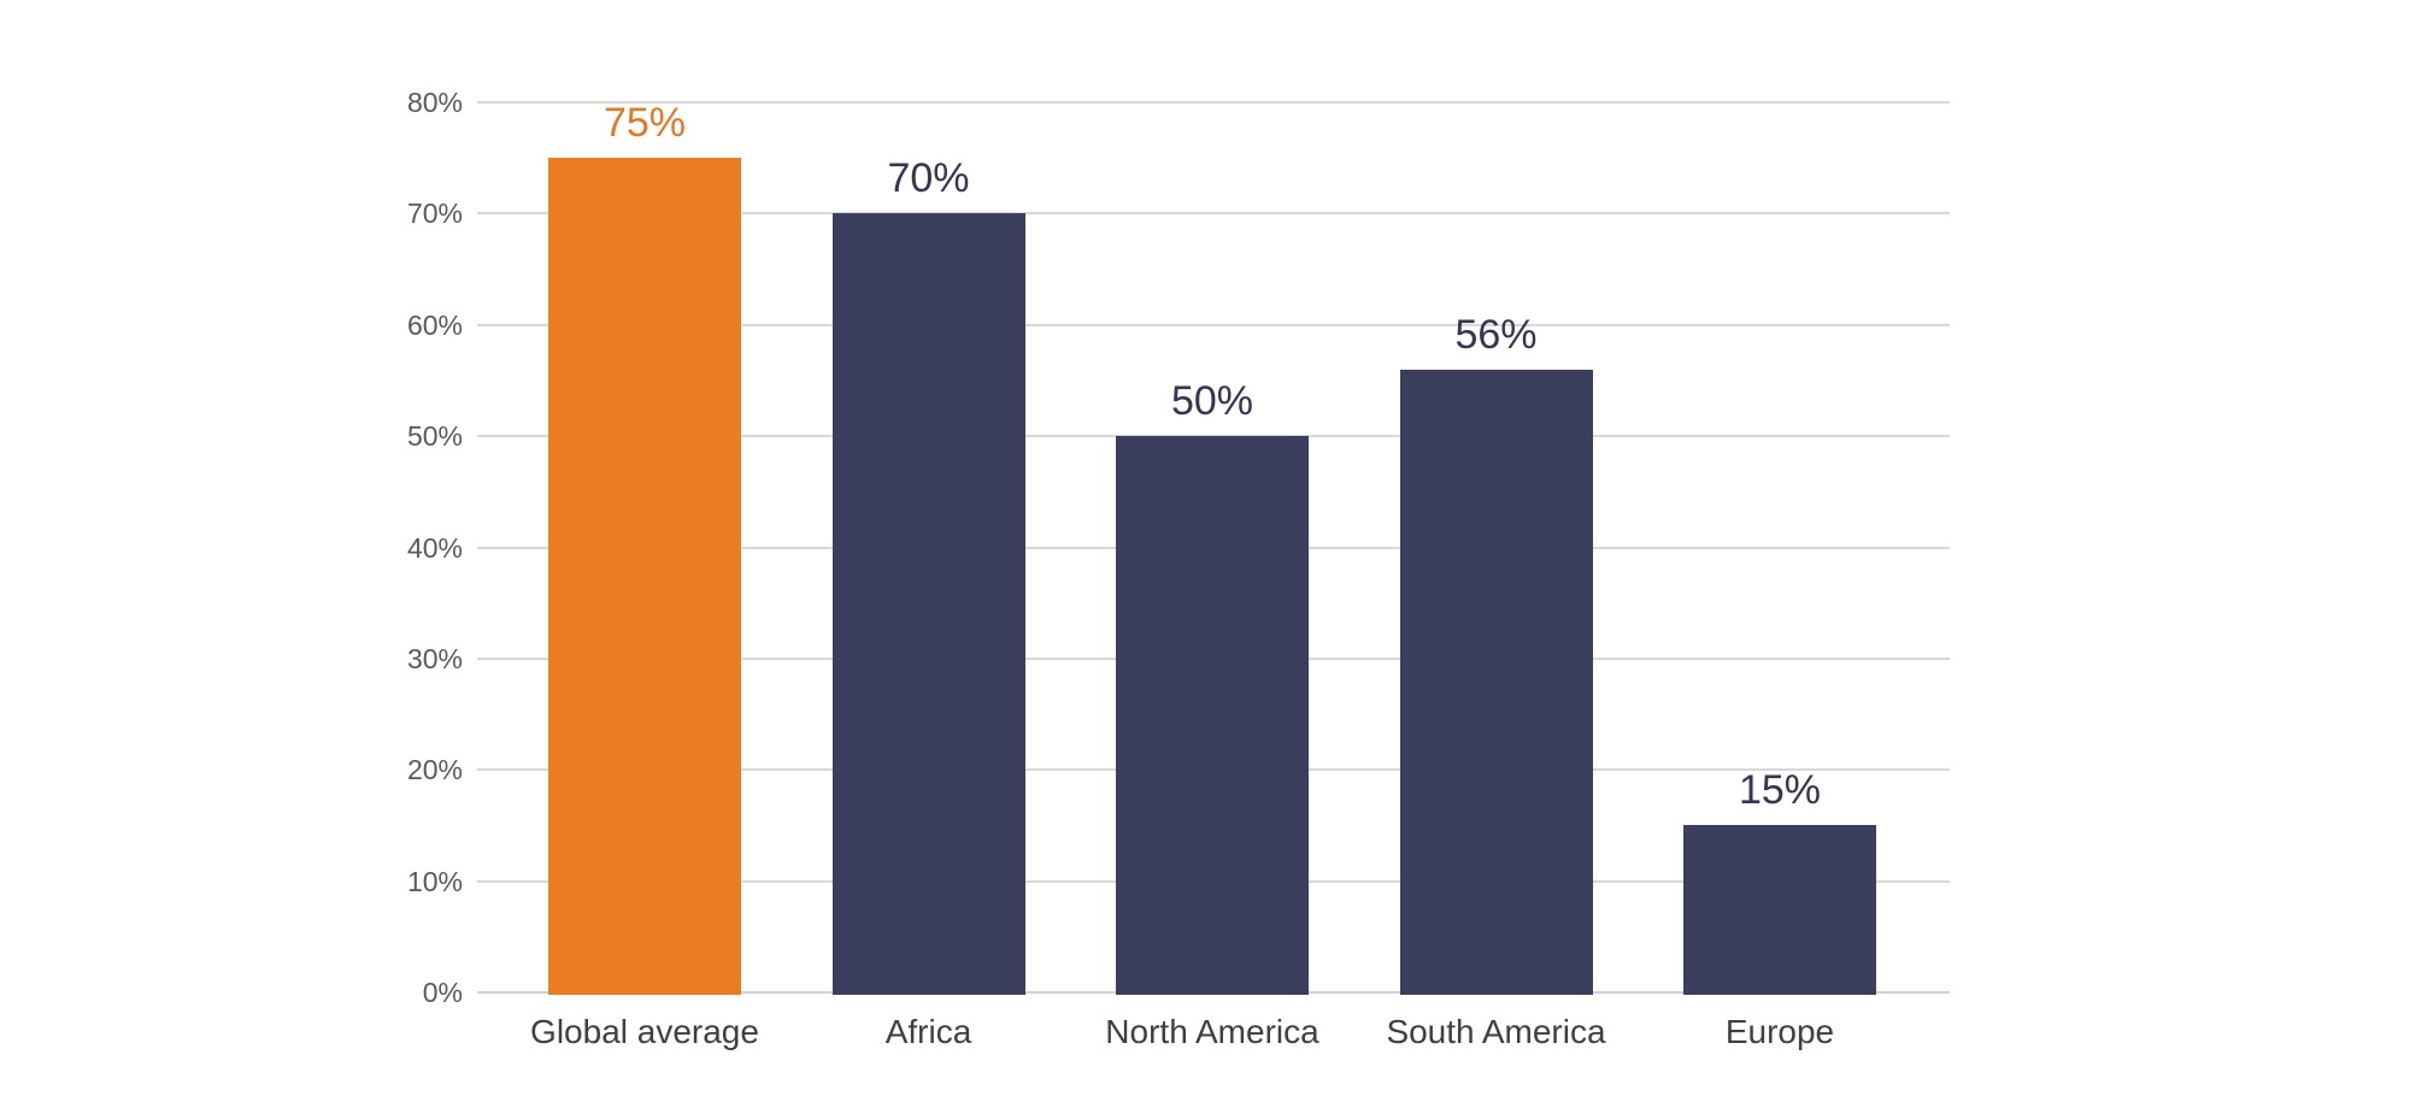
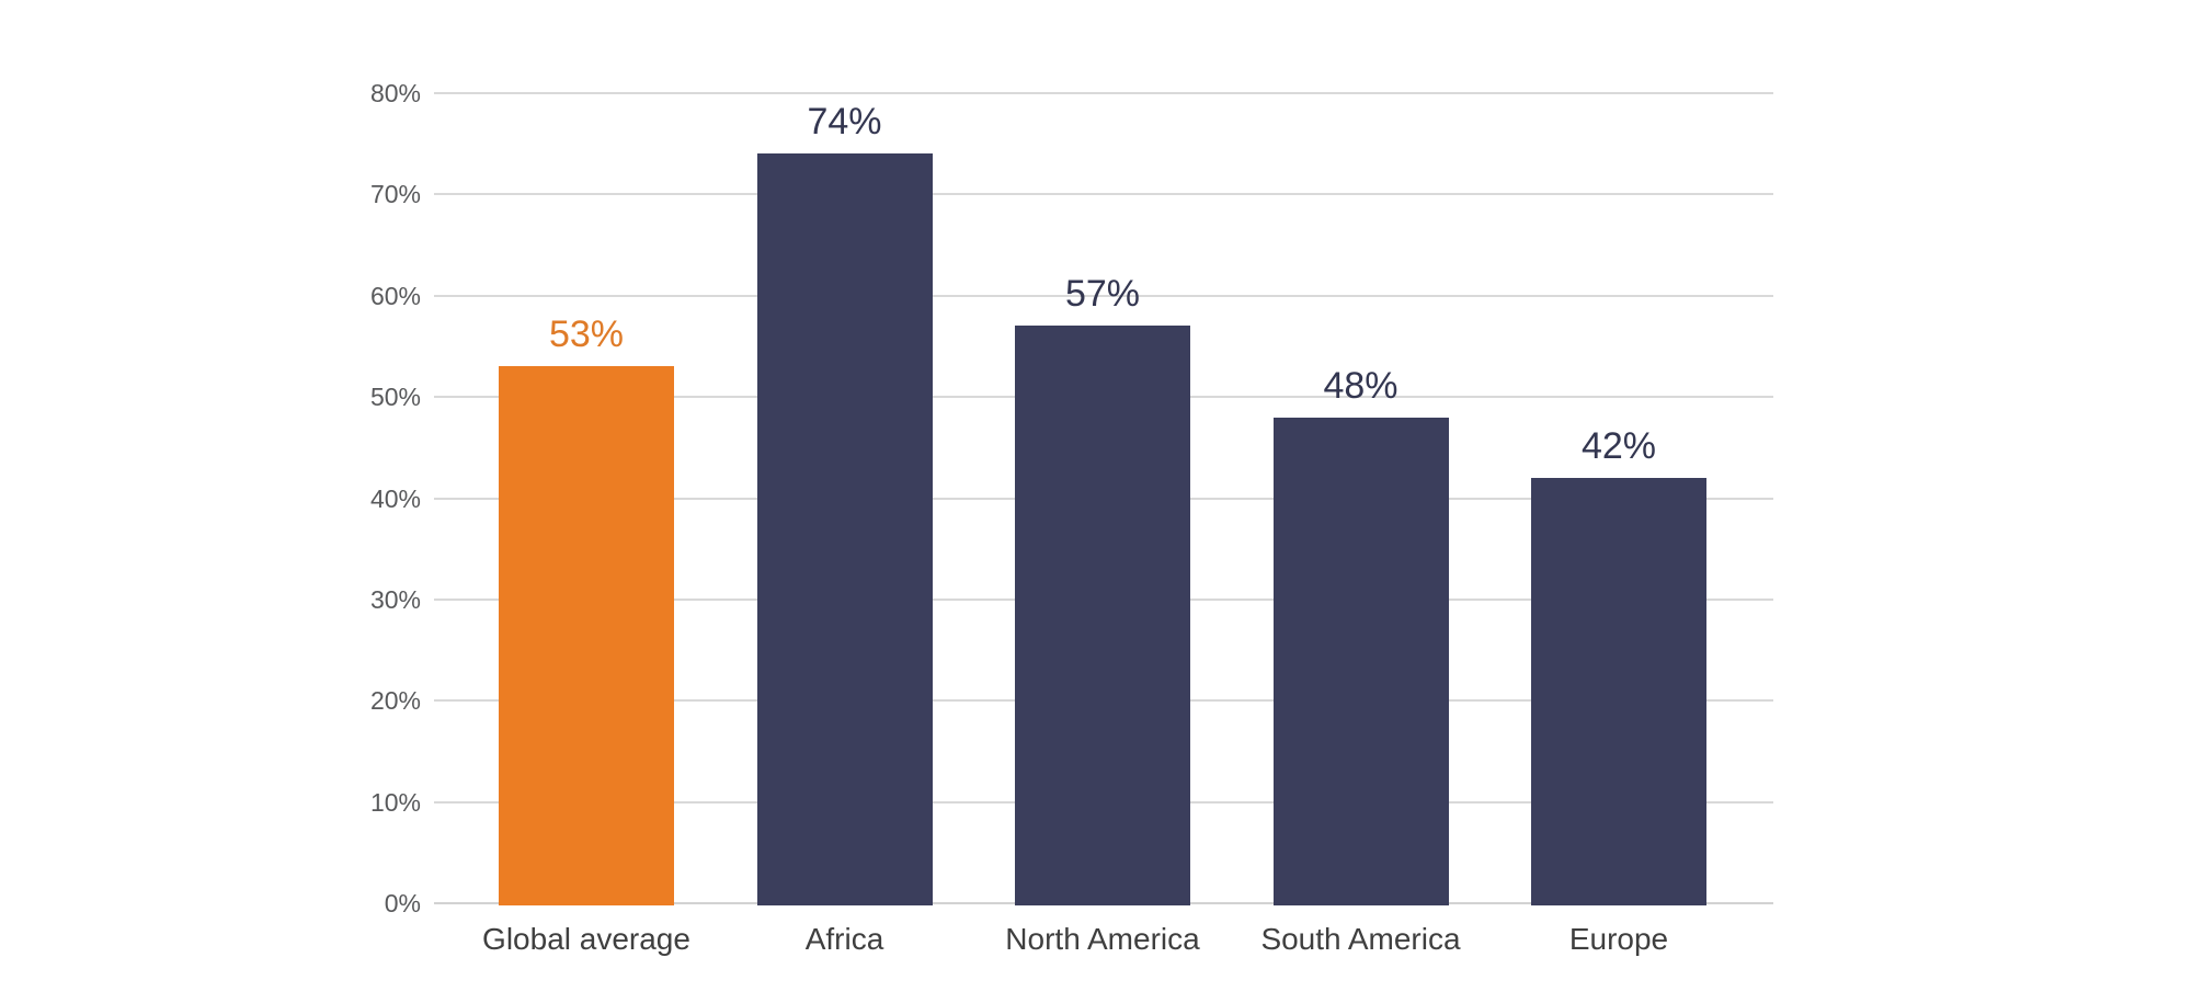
Global average: 75% -> 53%
Africa: 70% -> 74%
North America: 50% -> 57%
South America: 56% -> 48%
Europe: 15% -> 42%
